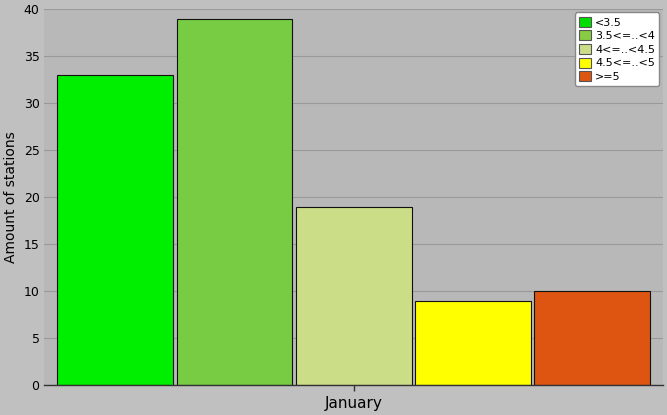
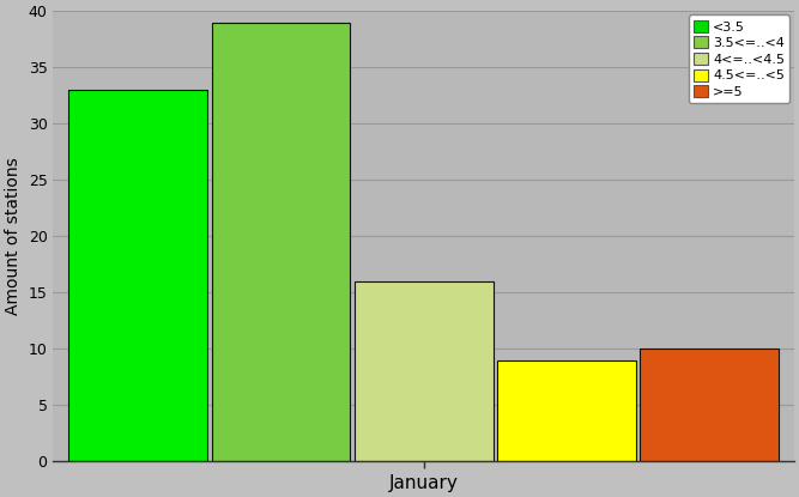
January: 19 -> 16
